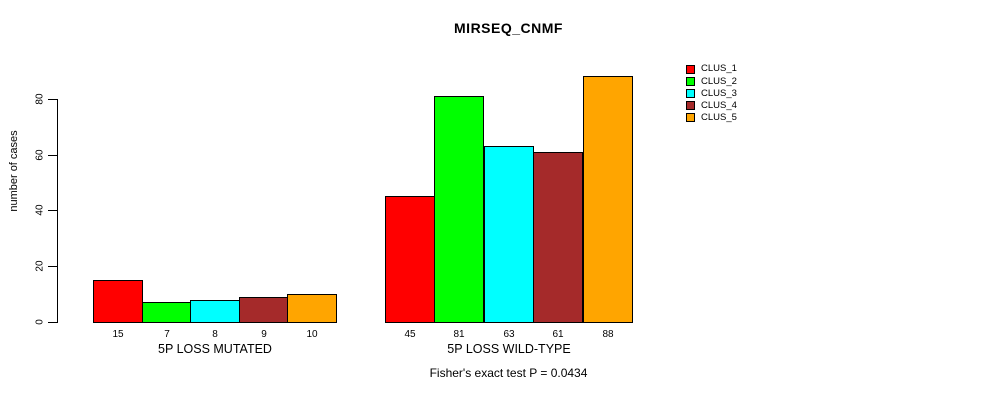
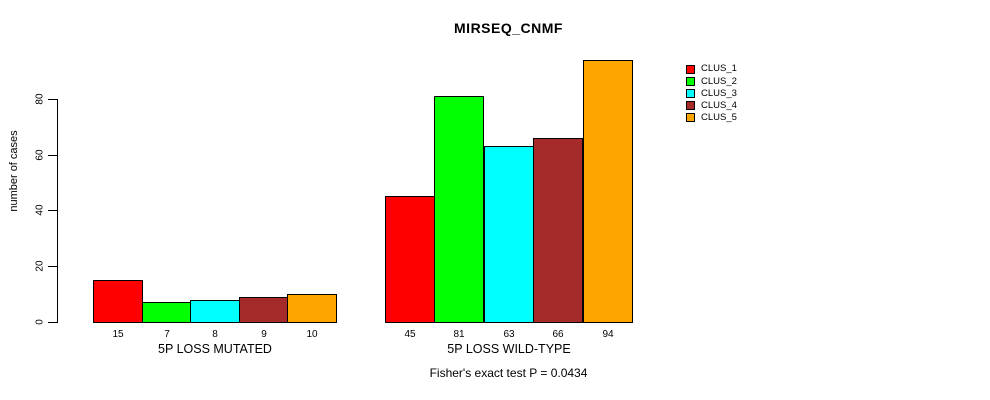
CLUS_4/5P LOSS WILD-TYPE: 61 -> 66
CLUS_5/5P LOSS WILD-TYPE: 88 -> 94
